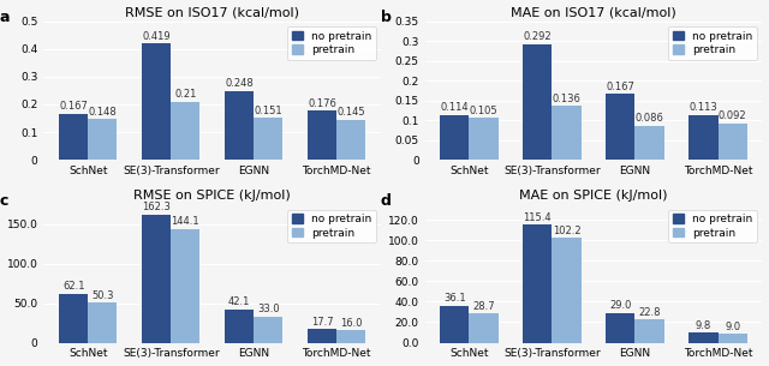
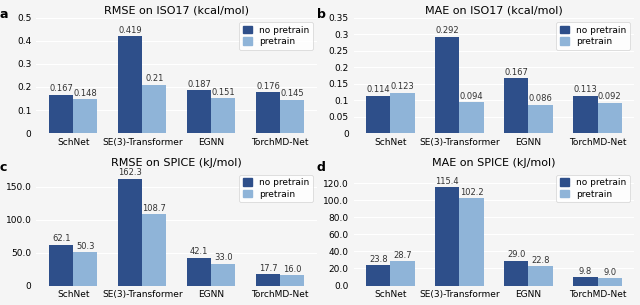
RMSE on ISO17 (kcal/mol)/no pretrain/EGNN: 0.248 -> 0.187
MAE on ISO17 (kcal/mol)/pretrain/SchNet: 0.105 -> 0.123
MAE on ISO17 (kcal/mol)/pretrain/SE(3)-Transformer: 0.136 -> 0.094
RMSE on SPICE (kJ/mol)/pretrain/SE(3)-Transformer: 144.1 -> 108.7
MAE on SPICE (kJ/mol)/no pretrain/SchNet: 36.1 -> 23.8
